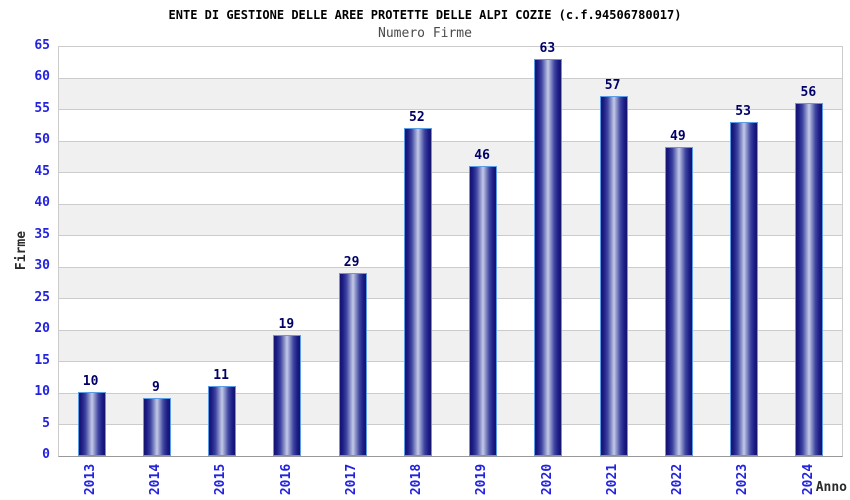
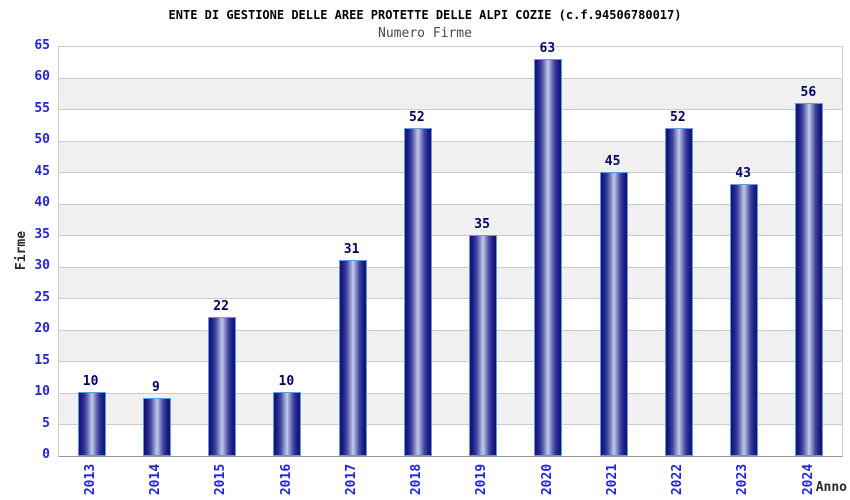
2015: 11 -> 22
2016: 19 -> 10
2017: 29 -> 31
2019: 46 -> 35
2021: 57 -> 45
2022: 49 -> 52
2023: 53 -> 43
